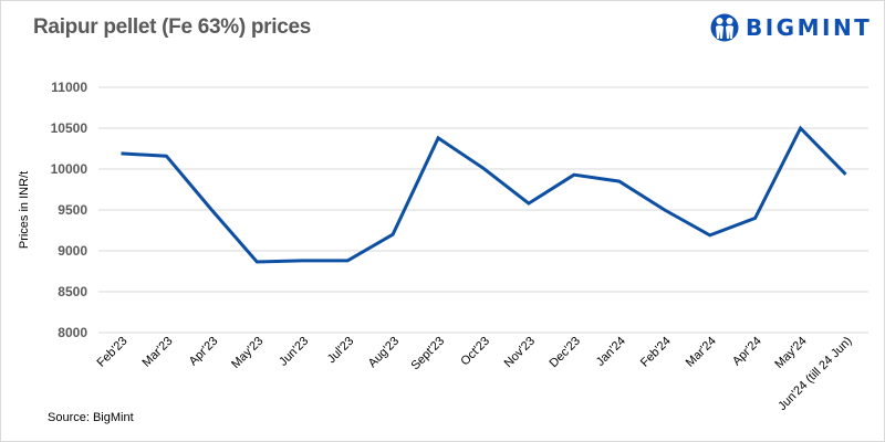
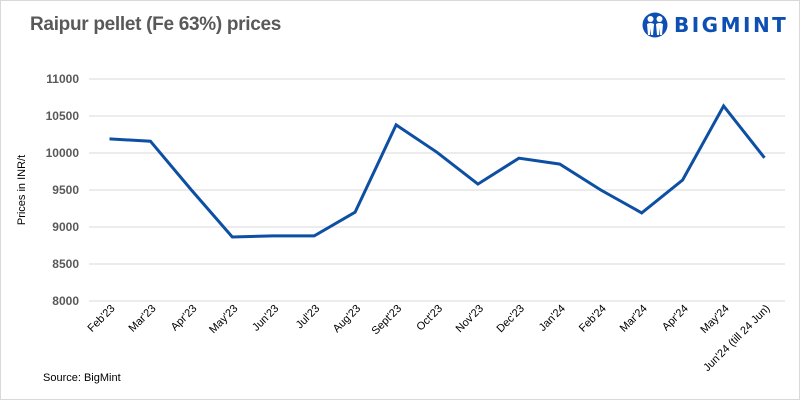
Apr'24: 9400 -> 9600
May'24: 10500 -> 10600
